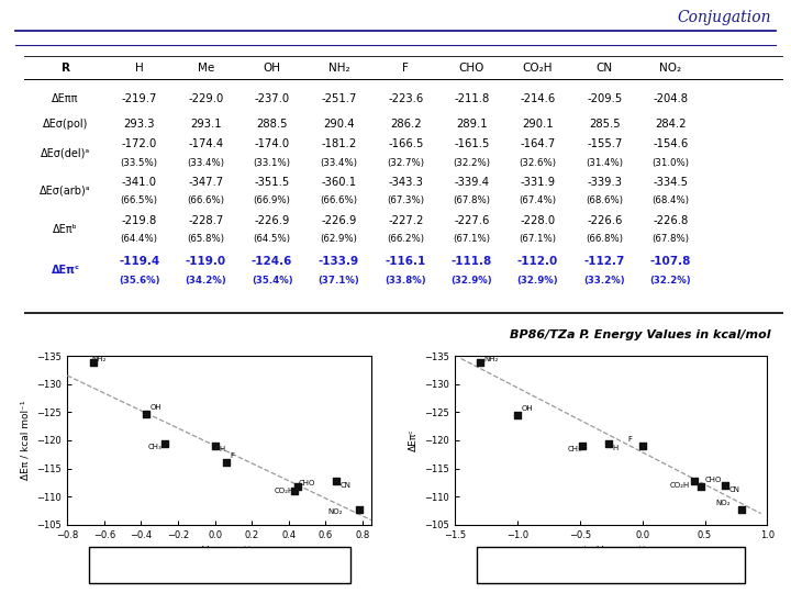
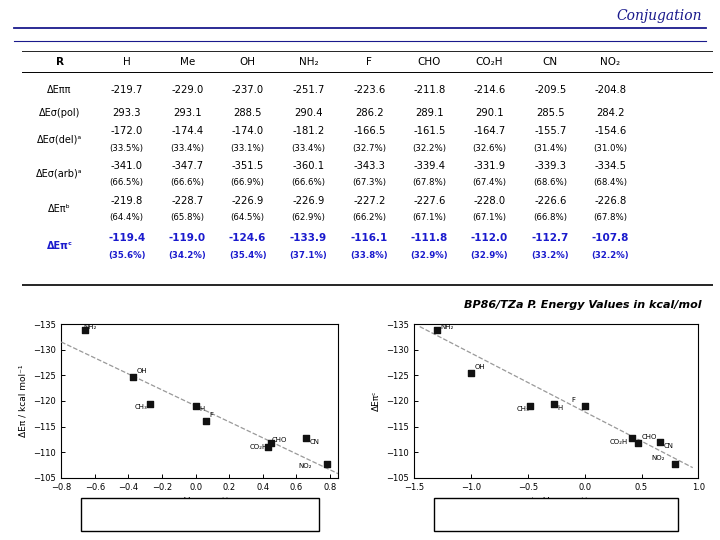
−1.0: -124.4 -> -125.4
